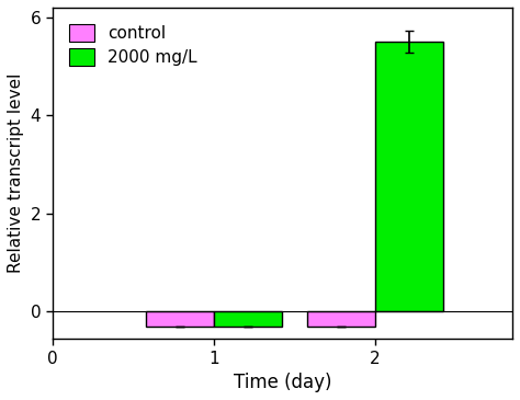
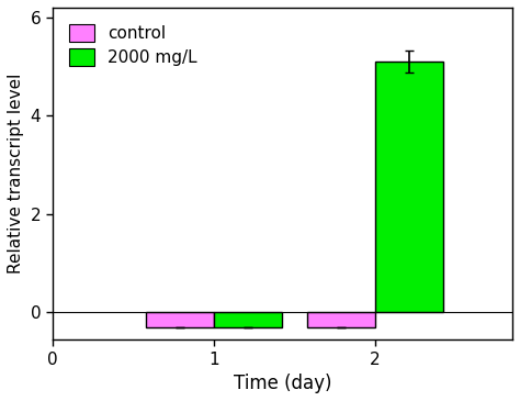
2000 mg/L/2: 5.5 -> 5.1
